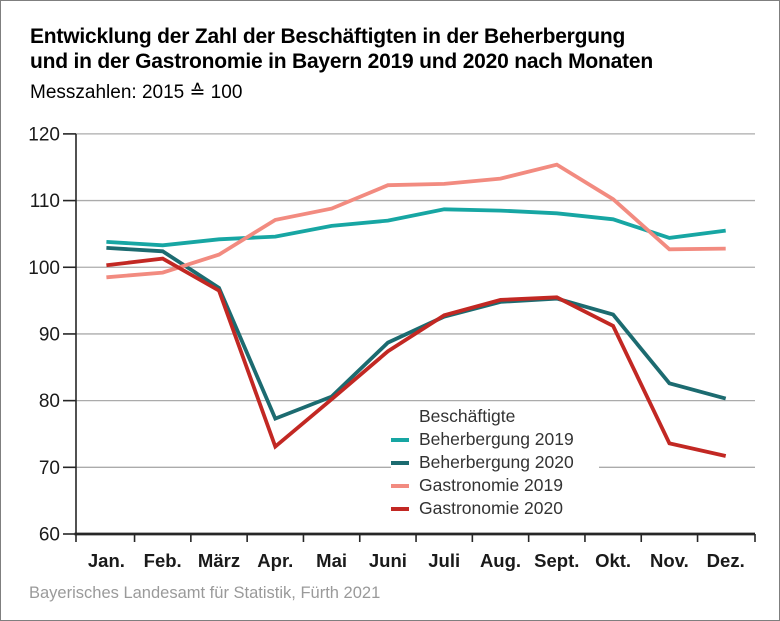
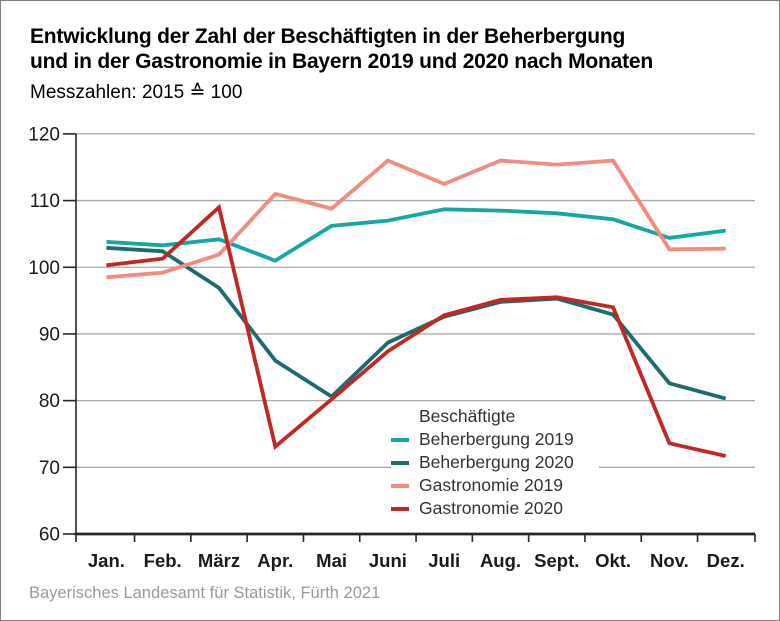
Gastronomie 2020/März: 96 -> 109
Beherbergung 2019/Apr.: 105 -> 101
Beherbergung 2020/Apr.: 77 -> 86
Gastronomie 2019/Apr.: 107 -> 111
Gastronomie 2019/Juni: 112 -> 116
Gastronomie 2019/Aug.: 113 -> 116
Gastronomie 2019/Okt.: 110 -> 116
Gastronomie 2020/Okt.: 91 -> 94
